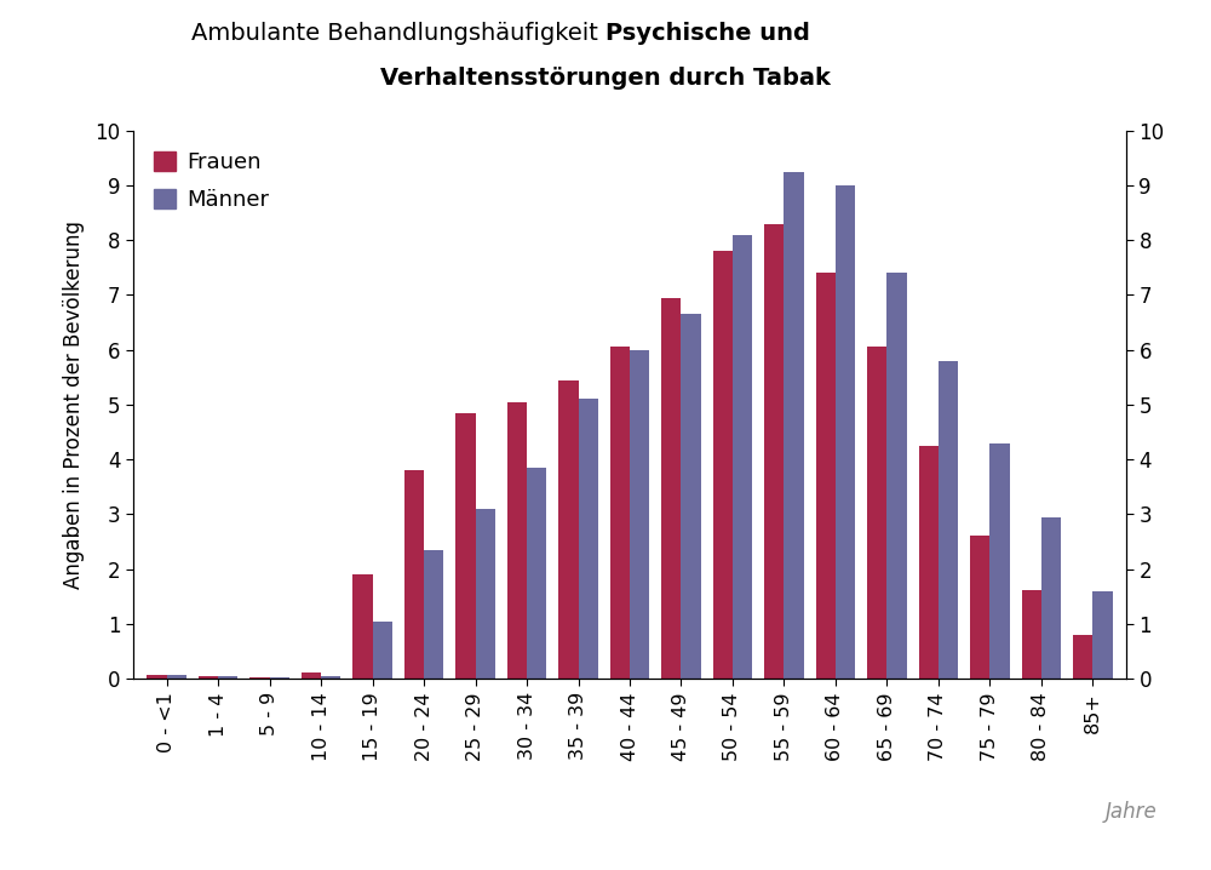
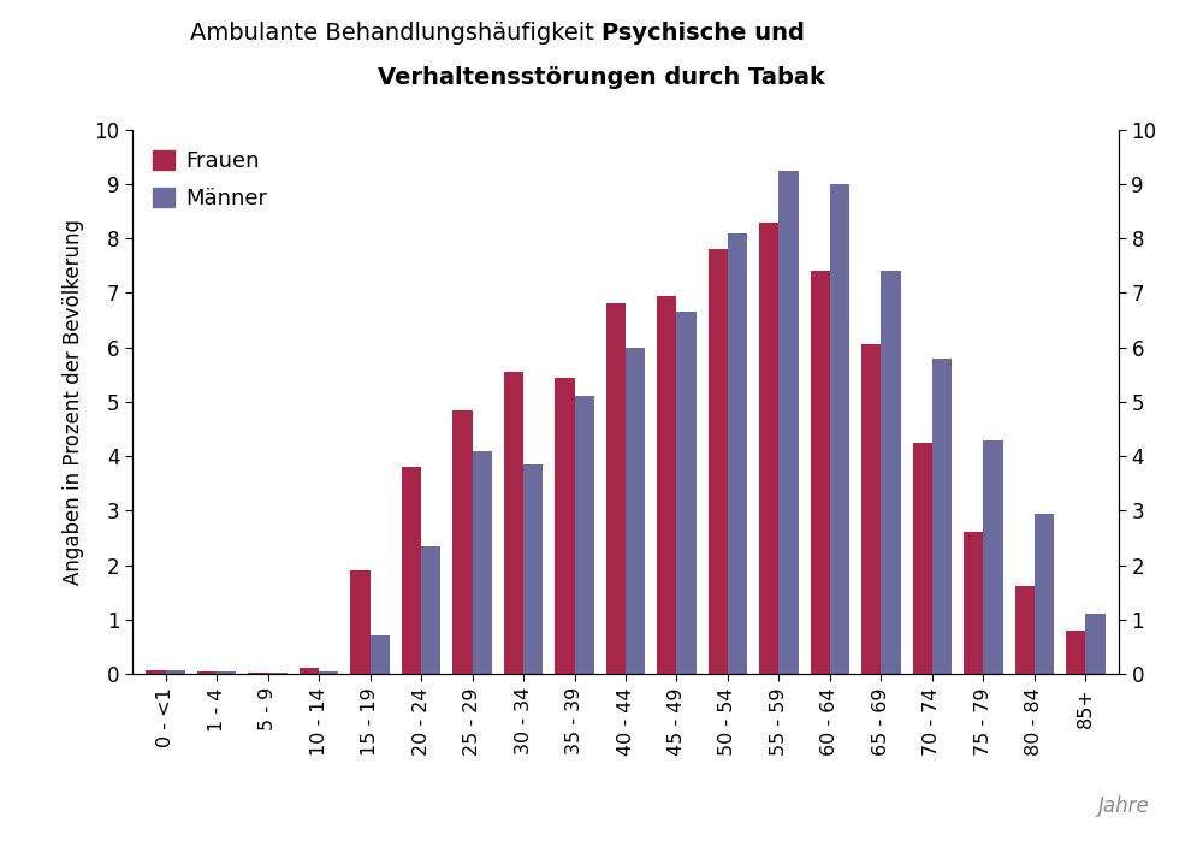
Männer/15 - 19: 1.05 -> 0.70
Männer/25 - 29: 3.10 -> 4.10
Frauen/30 - 34: 5.05 -> 5.55
Frauen/40 - 44: 6.05 -> 6.80
Männer/85+: 1.60 -> 1.10
